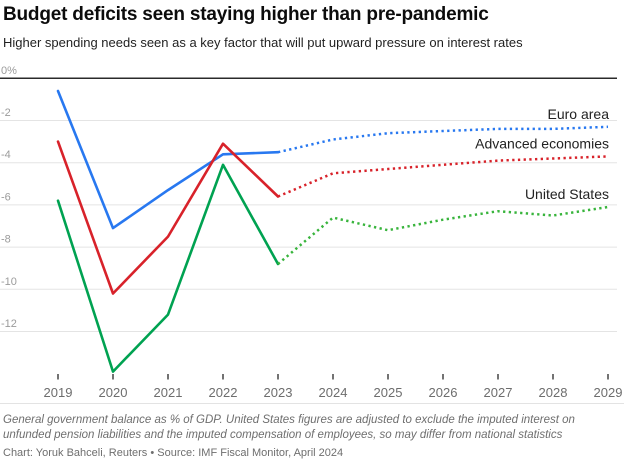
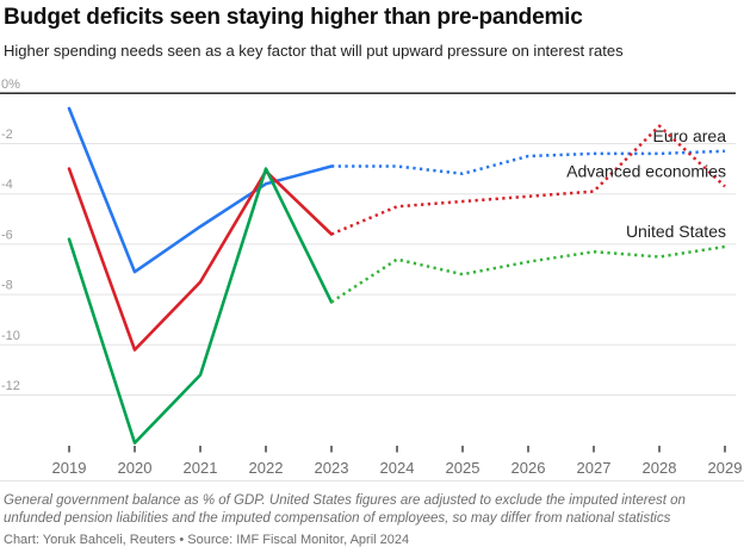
United States/2022: -4.1% -> -3.0%
Euro area/2023: -3.5% -> -2.9%
United States/2023: -8.8% -> -8.3%
Euro area/2025: -2.6% -> -3.2%
Advanced economies/2028: -3.8% -> -1.3%
